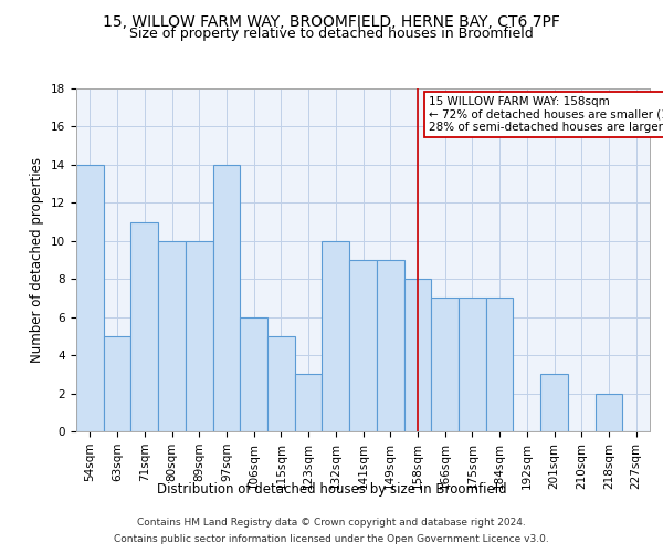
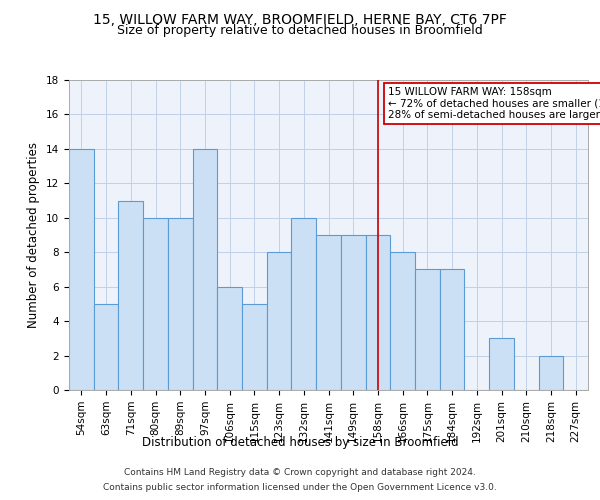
123sqm: 3 -> 8
158sqm: 8 -> 9
166sqm: 7 -> 8
